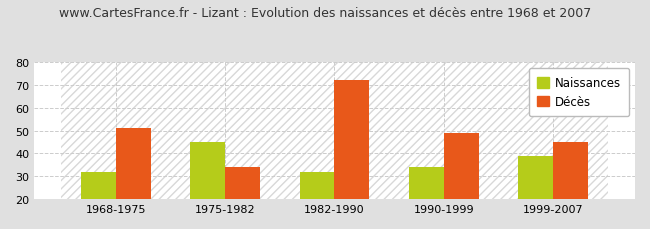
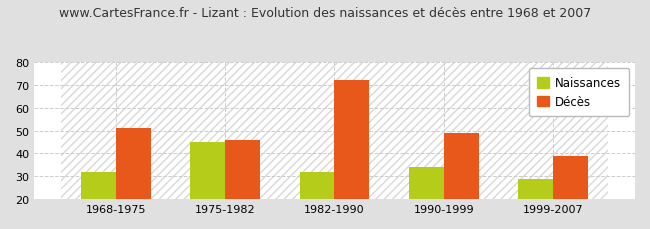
Décès/1975-1982: 34 -> 46
Naissances/1999-2007: 39 -> 29
Décès/1999-2007: 45 -> 39
